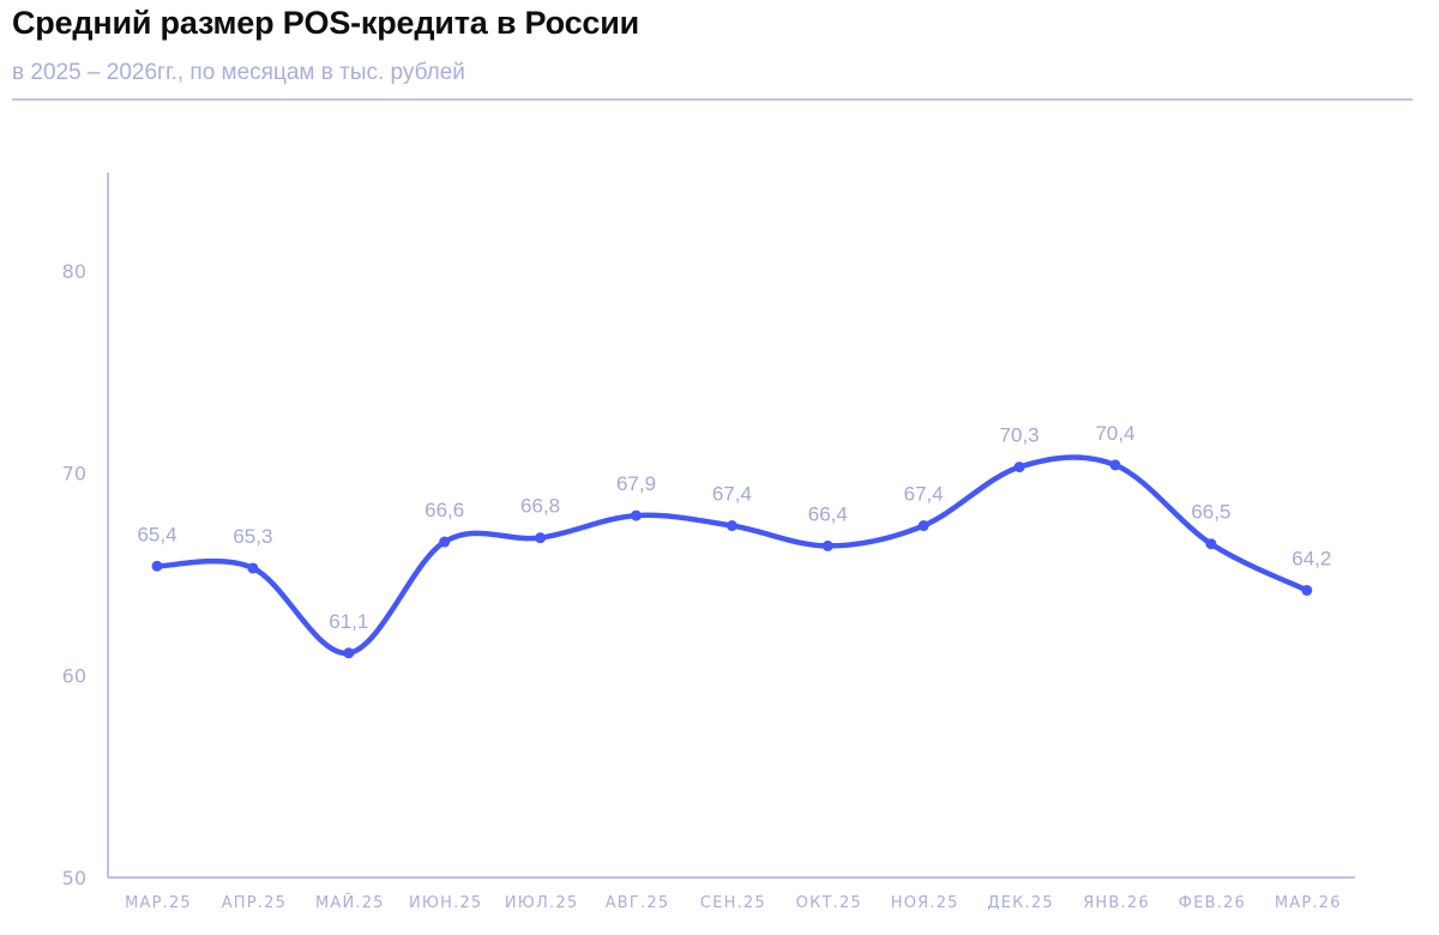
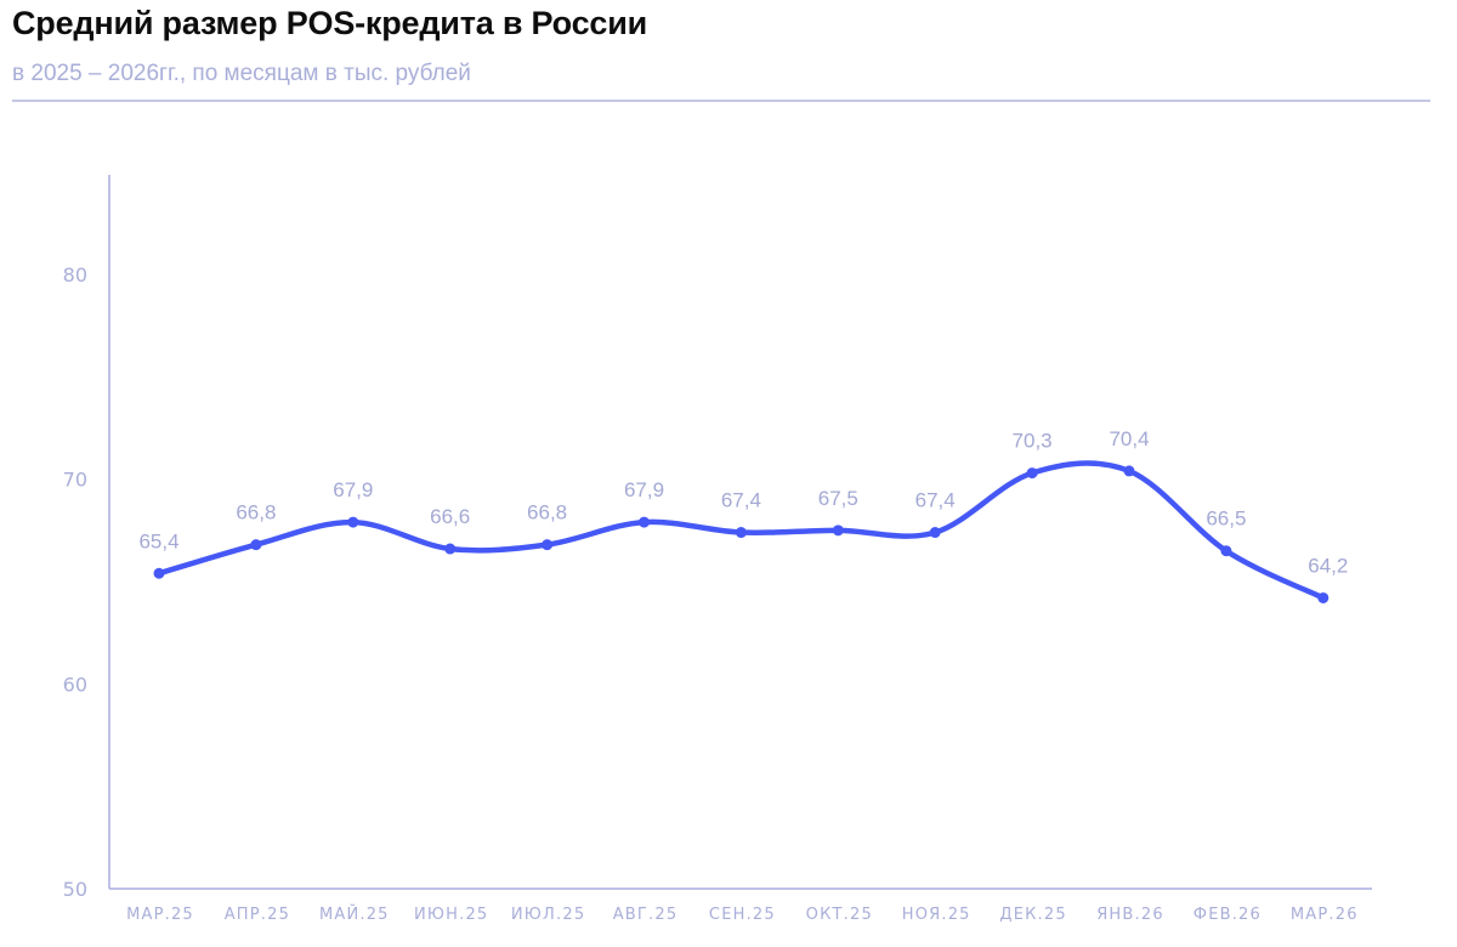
АПР.25: 65,3 -> 66,8
МАЙ.25: 61,1 -> 67,9
ОКТ.25: 66,4 -> 67,5
